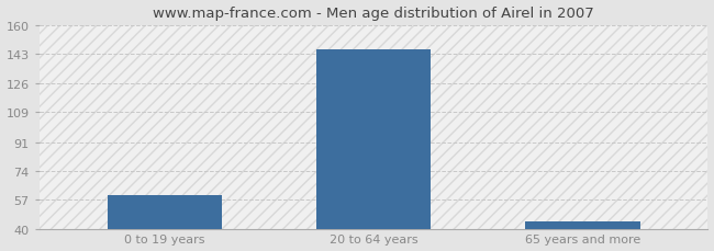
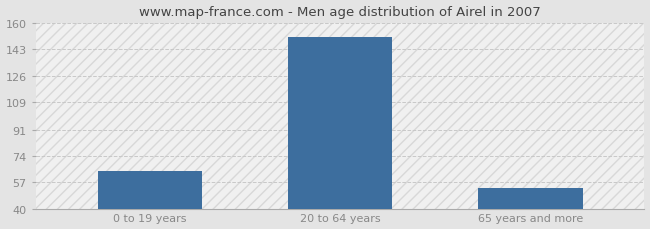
0 to 19 years: 60 -> 64
20 to 64 years: 146 -> 151
65 years and more: 44 -> 53
